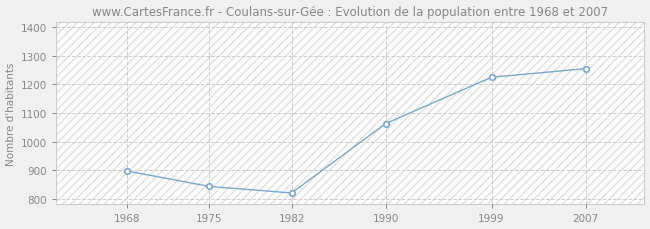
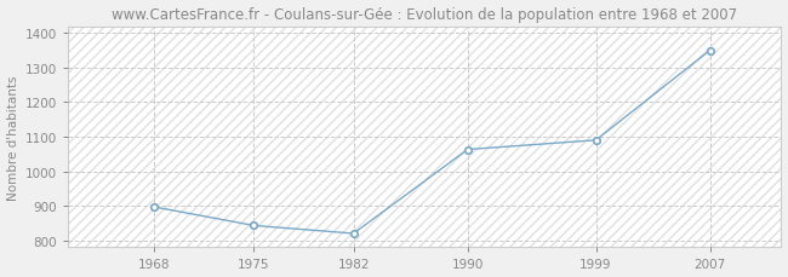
1999: 1225 -> 1090
2007: 1255 -> 1350
